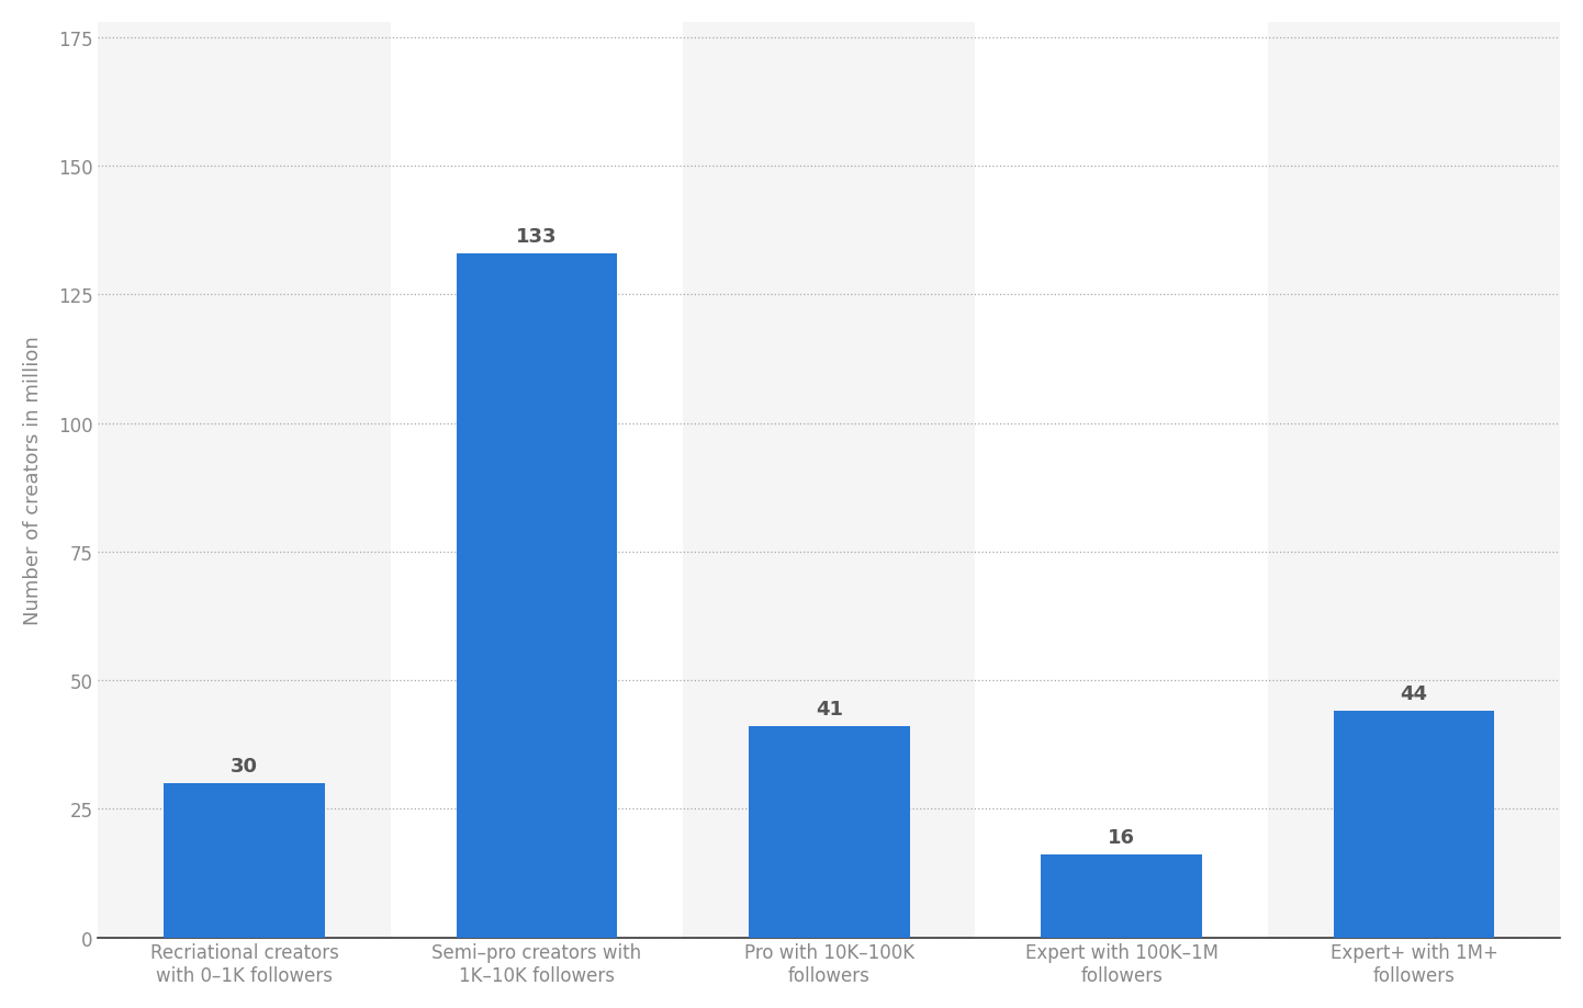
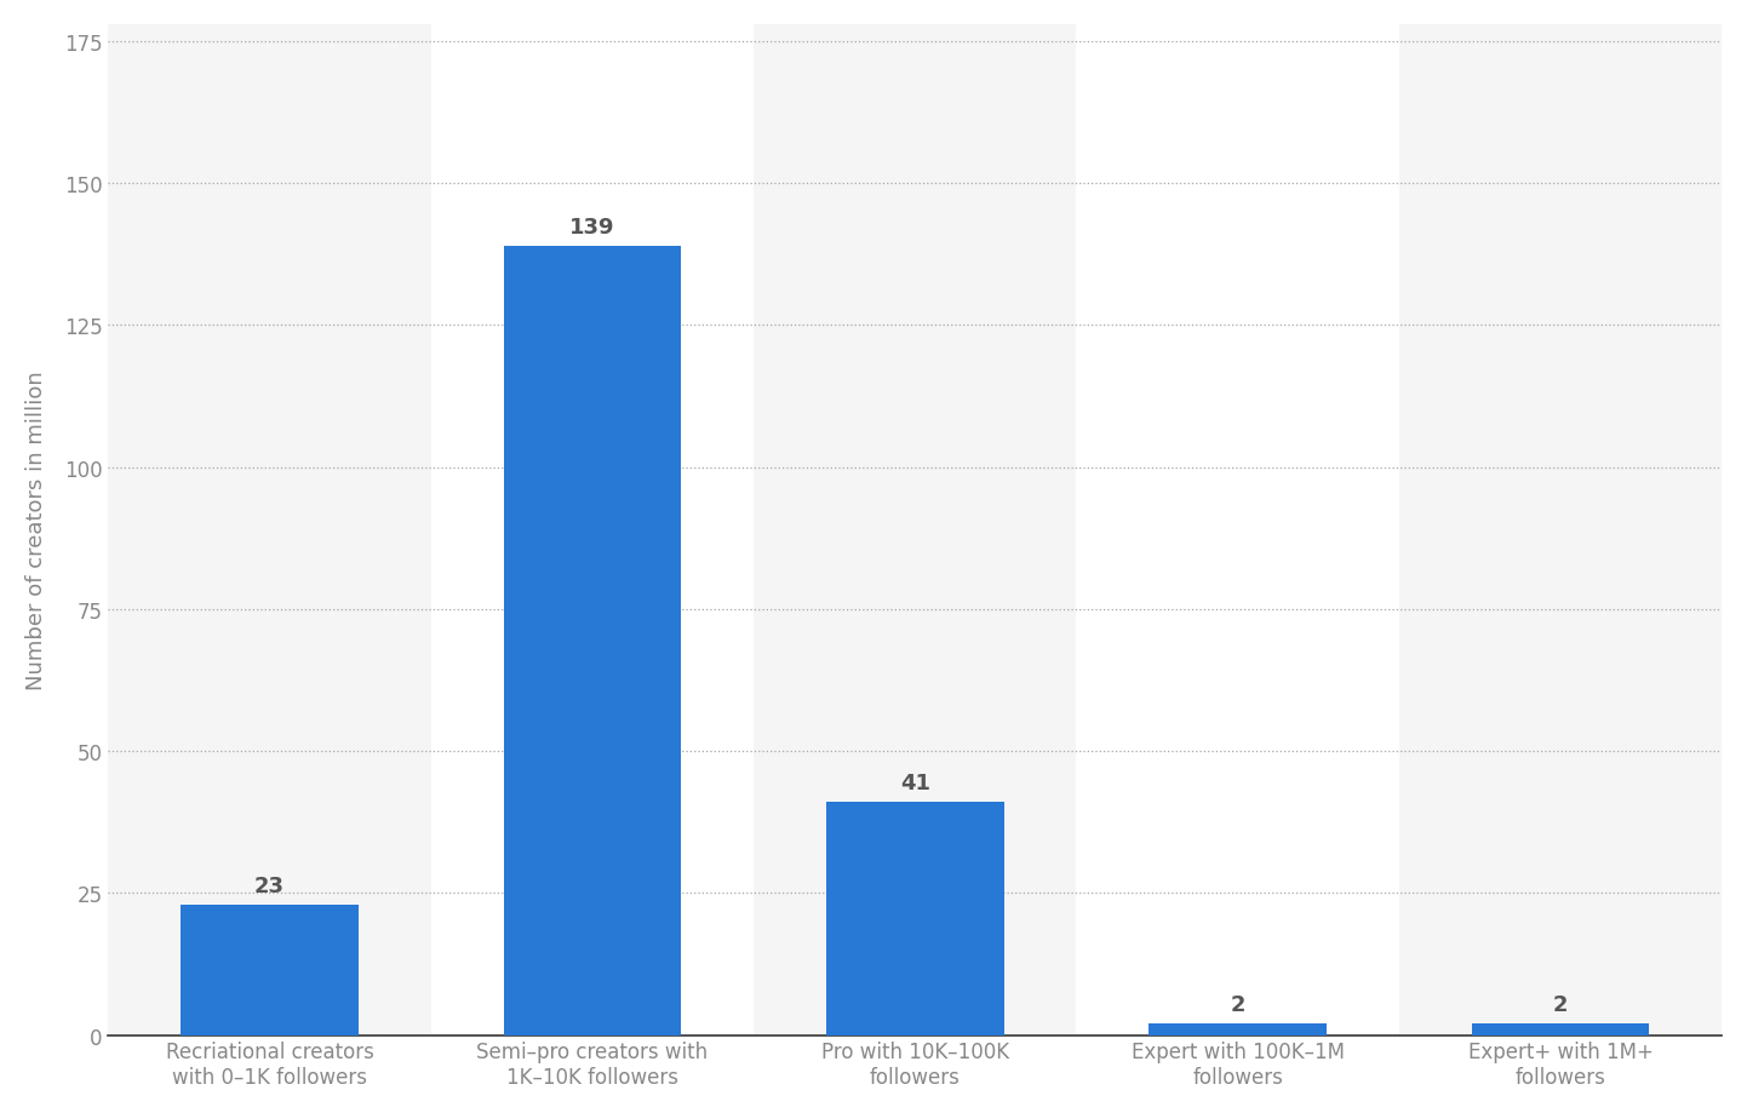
Recriational creators with 0–1K followers: 30 -> 23
Semi–pro creators with 1K–10K followers: 133 -> 139
Expert with 100K–1M followers: 16 -> 2
Expert+ with 1M+ followers: 44 -> 2
